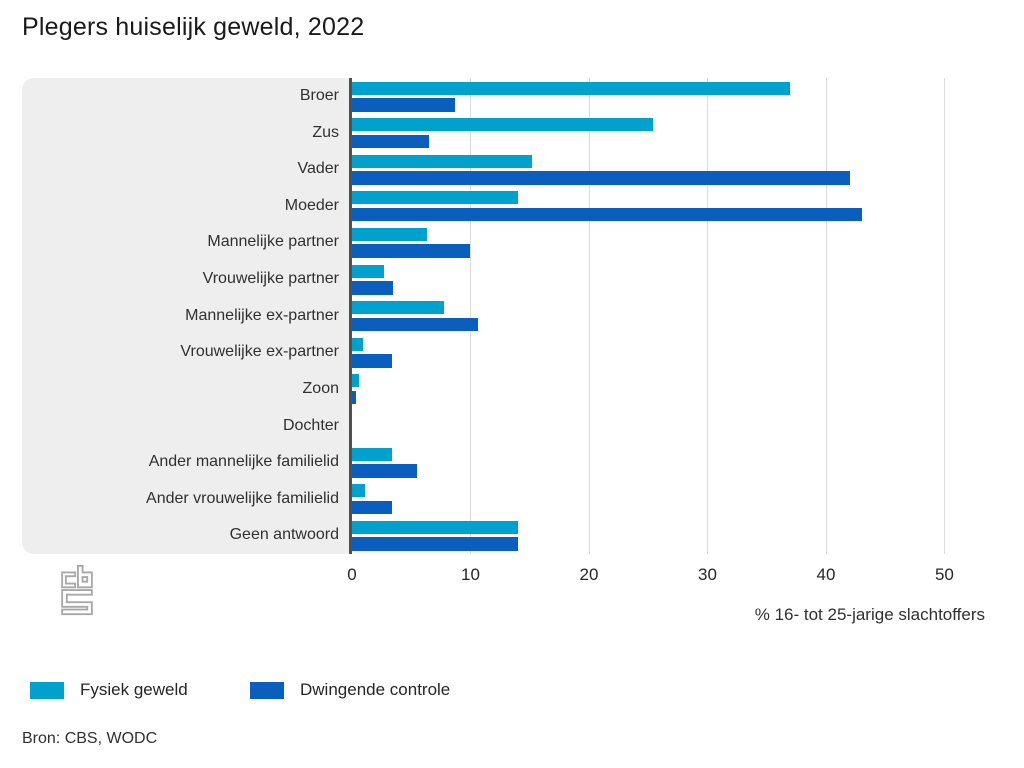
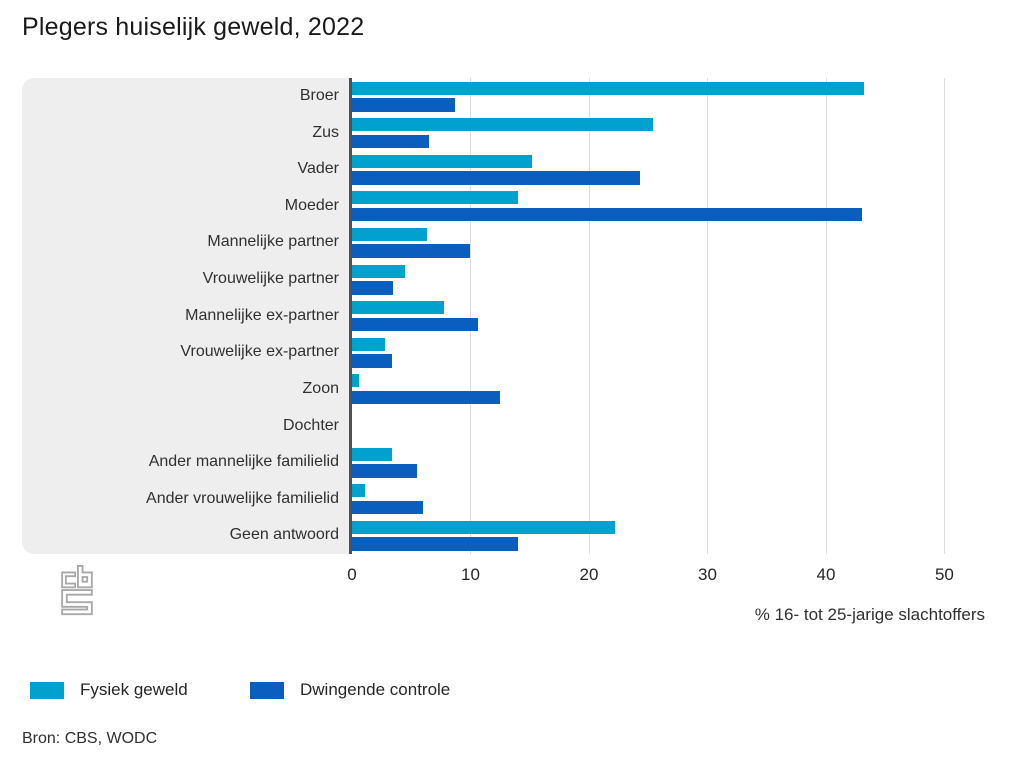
Fysiek geweld/Broer: 37.0 -> 43.2
Dwingende controle/Vader: 42.0 -> 24.3
Fysiek geweld/Vrouwelijke partner: 2.7 -> 4.5
Fysiek geweld/Vrouwelijke ex-partner: 0.9 -> 2.8
Dwingende controle/Zoon: 0.3 -> 12.5
Dwingende controle/Ander vrouwelijke familielid: 3.4 -> 6.0
Fysiek geweld/Geen antwoord: 14.0 -> 22.2
